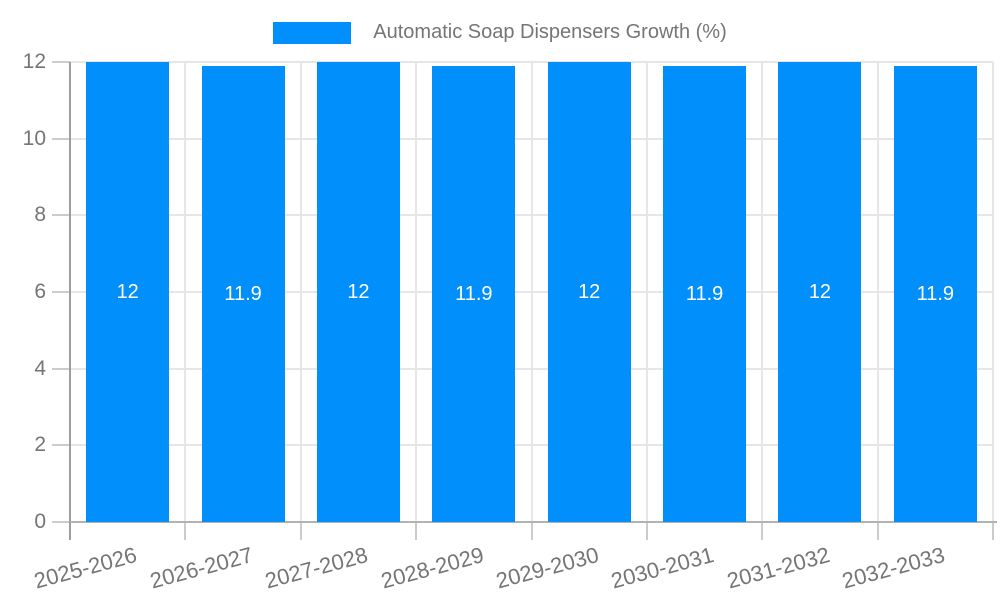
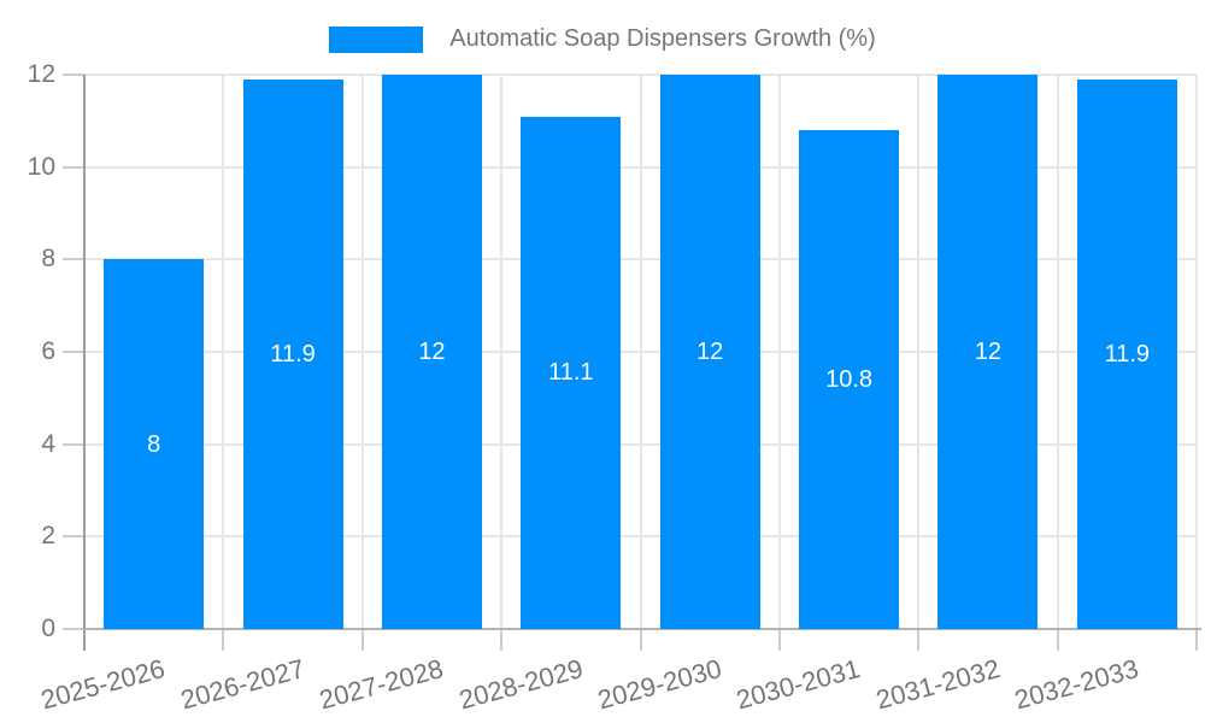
2025-2026: 12 -> 8
2028-2029: 11.9 -> 11.1
2030-2031: 11.9 -> 10.8
